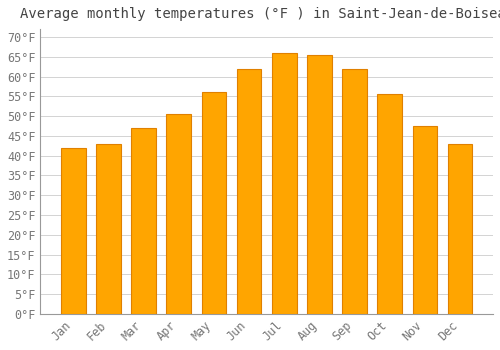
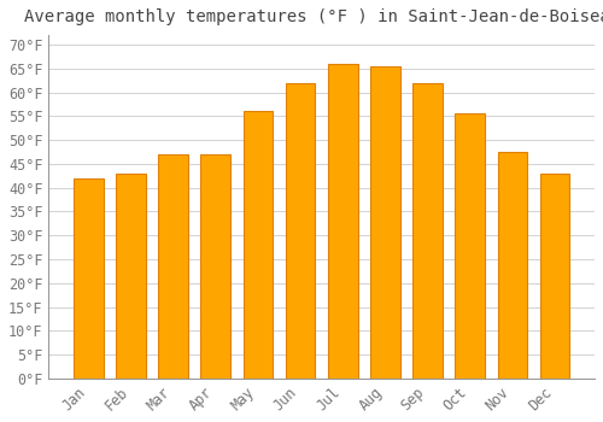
Apr: 50.5°F -> 47.0°F
